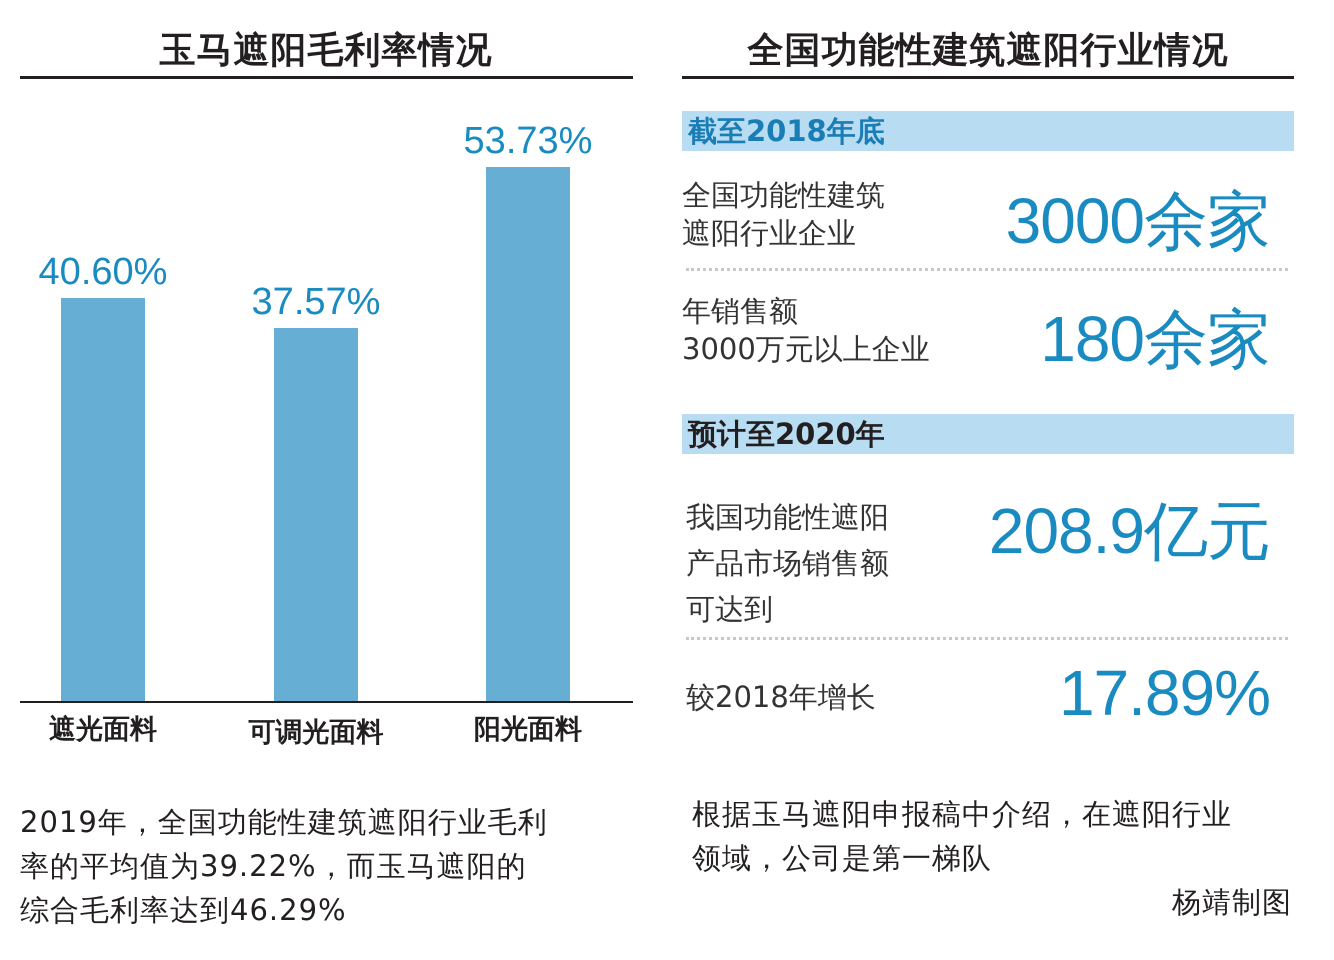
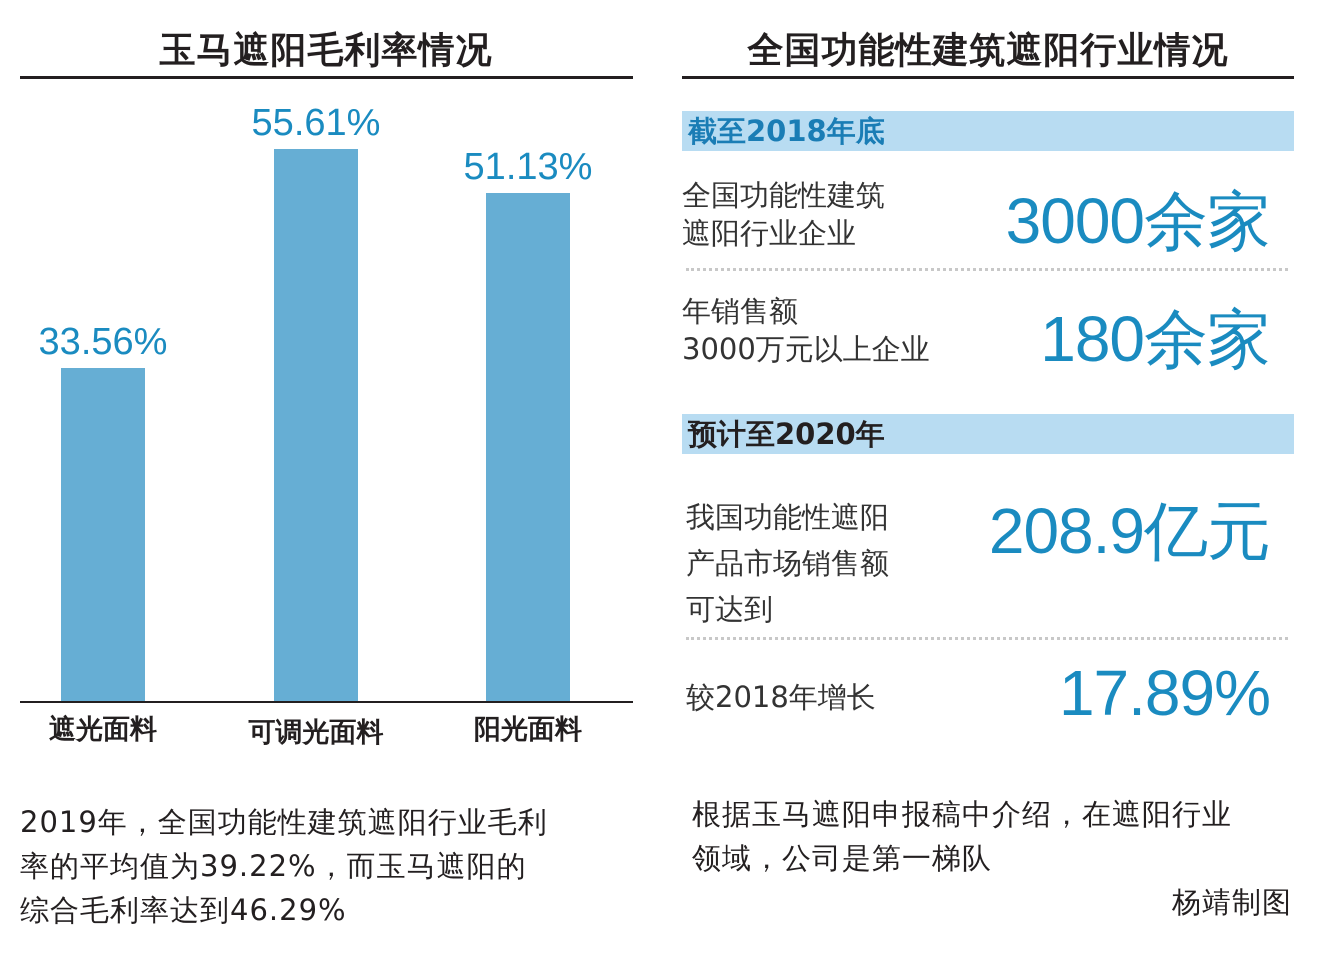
遮光面料: 40.60% -> 33.56%
可调光面料: 37.57% -> 55.61%
阳光面料: 53.73% -> 51.13%
